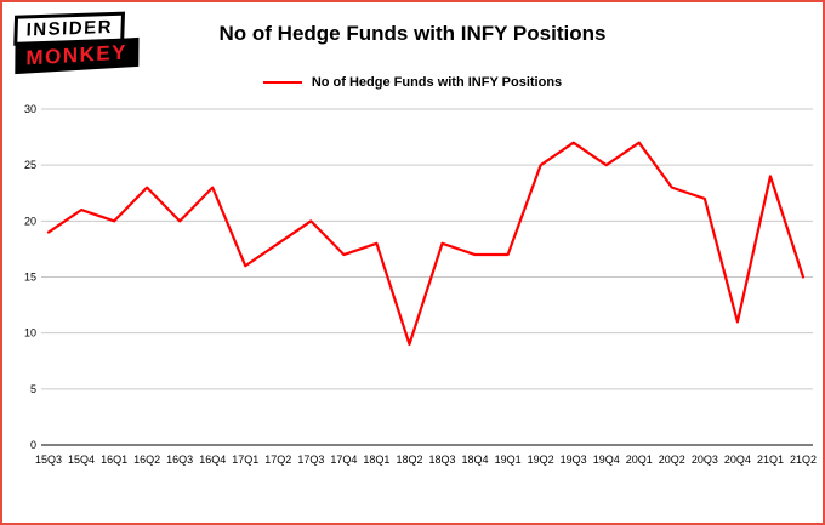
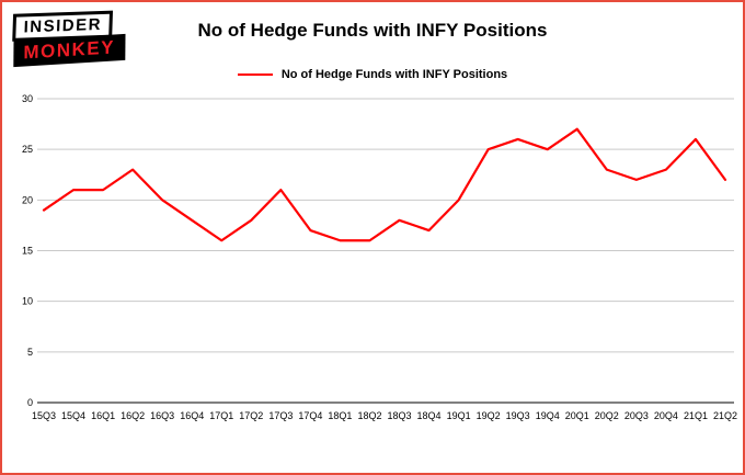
16Q1: 20 -> 21
16Q4: 23 -> 18
17Q3: 20 -> 21
18Q1: 18 -> 16
18Q2: 9 -> 16
19Q1: 17 -> 20
19Q3: 27 -> 26
20Q4: 11 -> 23
21Q1: 24 -> 26
21Q2: 15 -> 22
